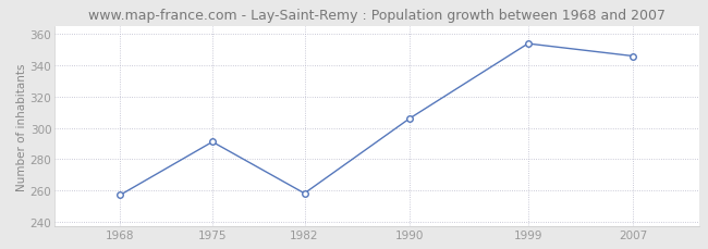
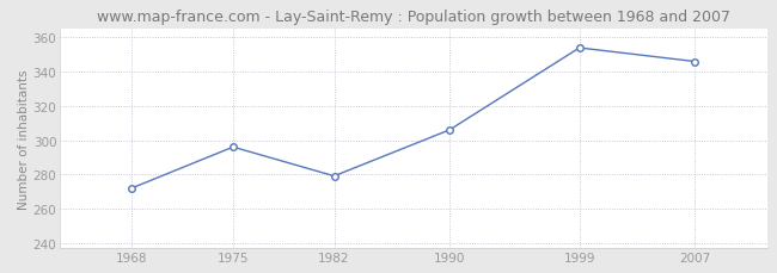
1968: 257 -> 272
1975: 291 -> 296
1982: 258 -> 279
